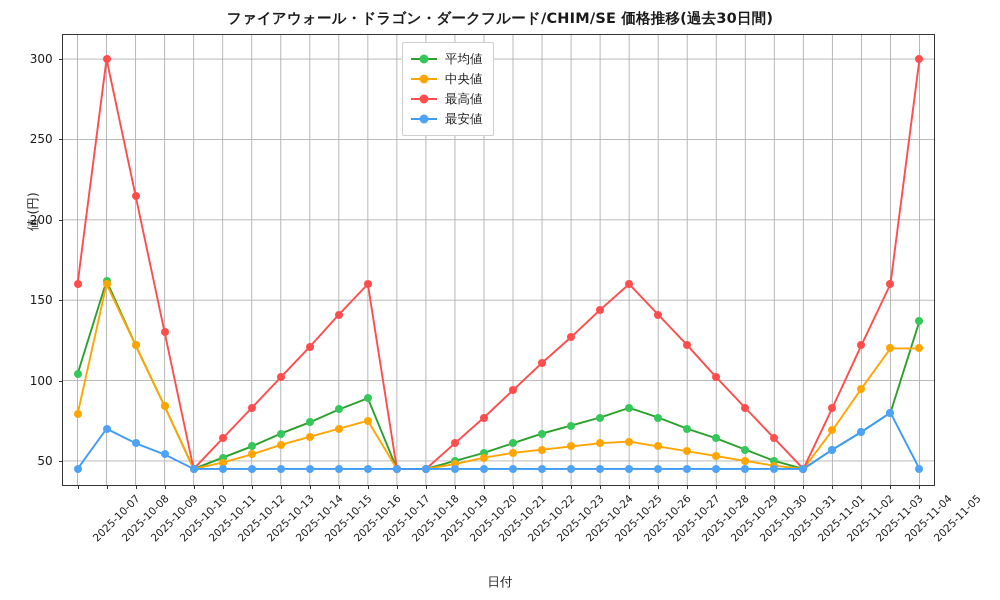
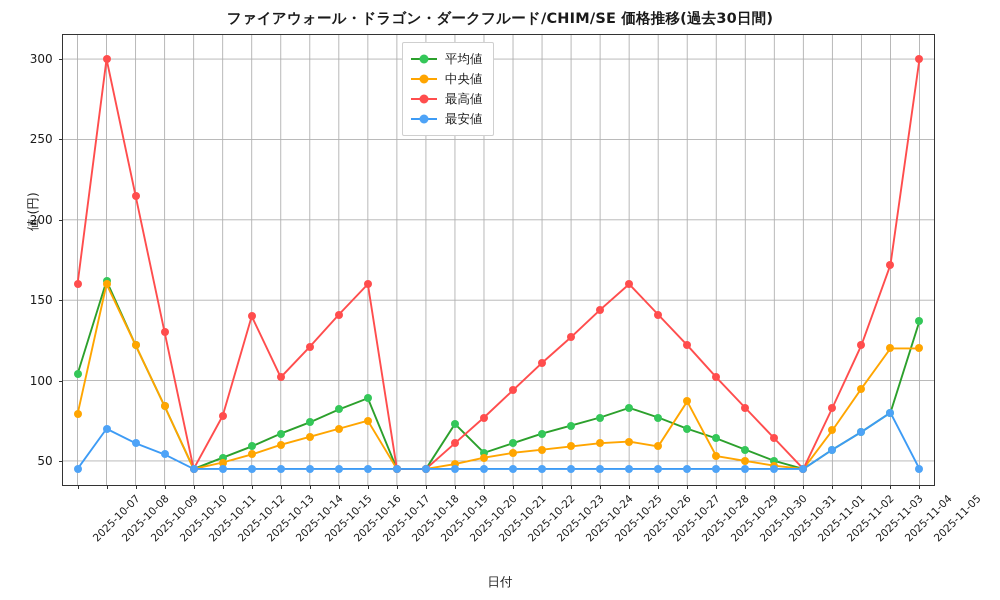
最高値/2025-10-12: 64 -> 78
最高値/2025-10-13: 83 -> 140
平均値/2025-10-20: 50 -> 73
中央値/2025-10-28: 56 -> 87
最高値/2025-11-04: 160 -> 172
